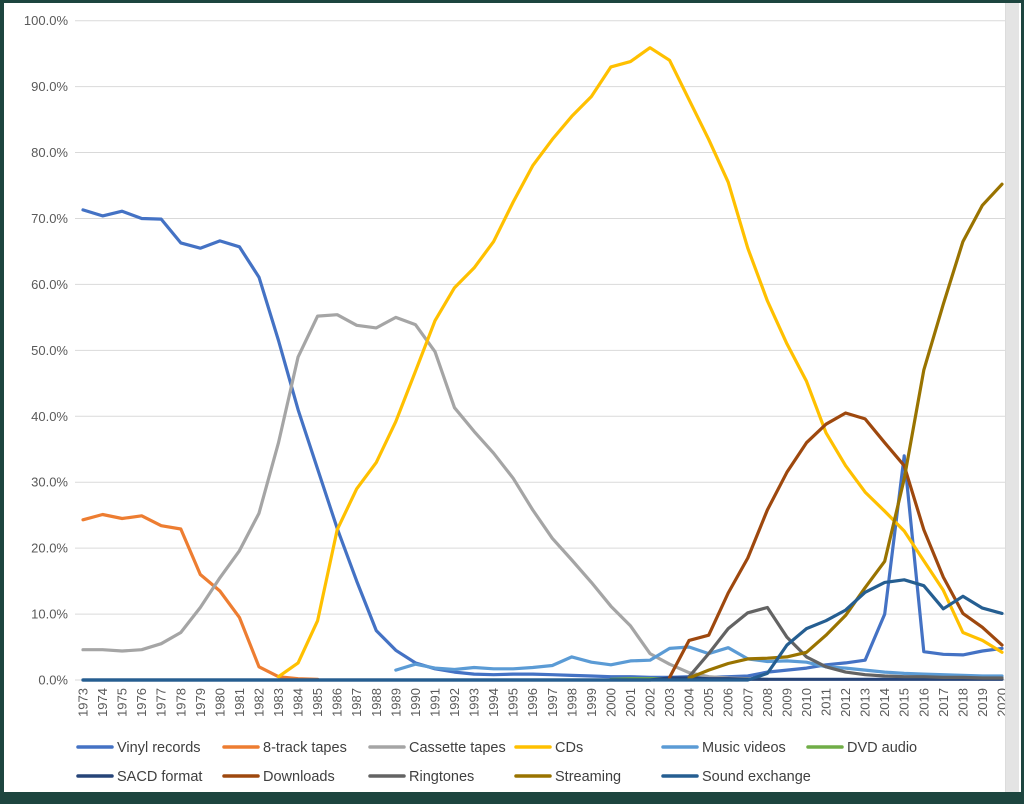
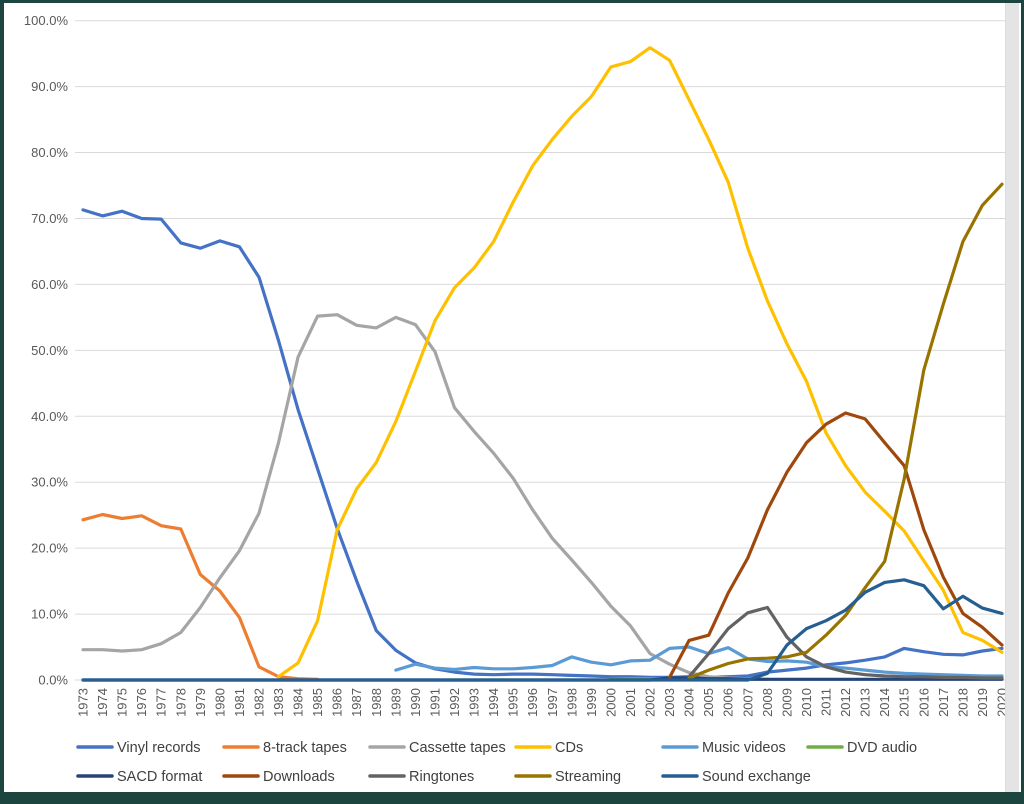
Vinyl records/2014: 10% -> 4%
Vinyl records/2015: 34% -> 5%
